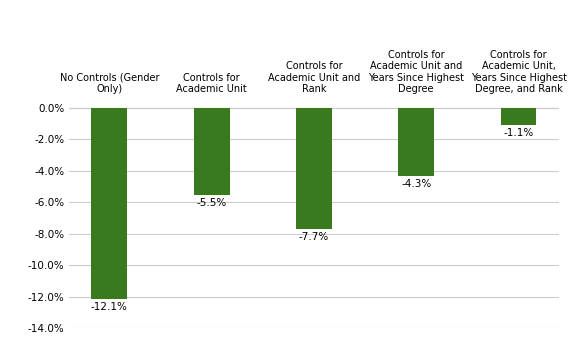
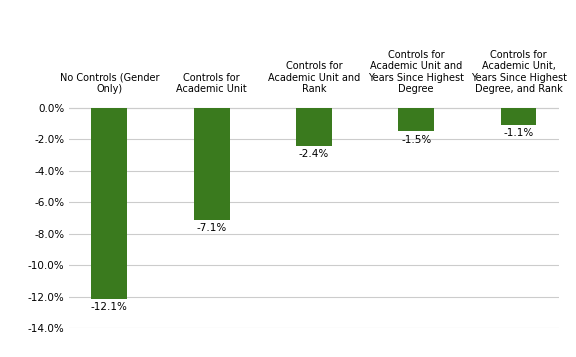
Controls for Academic Unit: -5.5% -> -7.1%
Controls for Academic Unit and Rank: -7.7% -> -2.4%
Controls for Academic Unit and Years Since Highest Degree: -4.3% -> -1.5%
